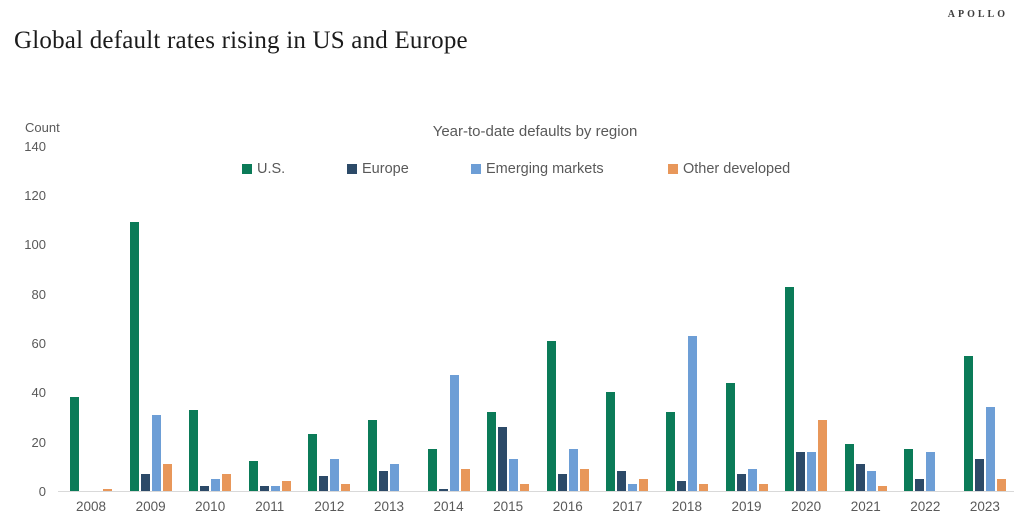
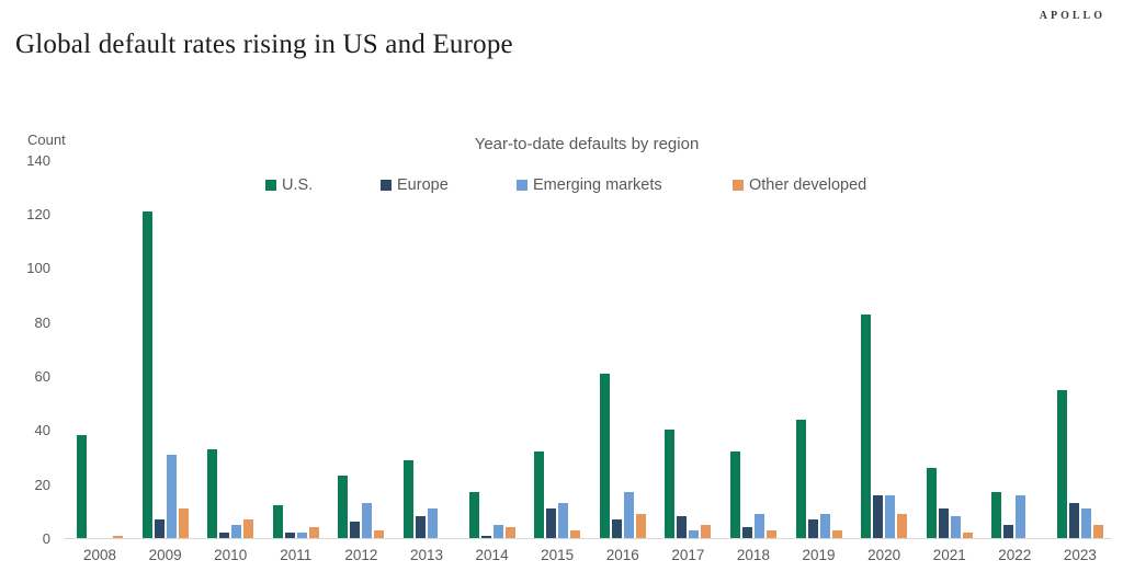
U.S./2009: 109 -> 121
Emerging markets/2014: 47 -> 5
Other developed/2014: 9 -> 4
Europe/2015: 26 -> 11
Emerging markets/2018: 63 -> 9
Other developed/2020: 29 -> 9
U.S./2021: 19 -> 26
Emerging markets/2023: 34 -> 11
